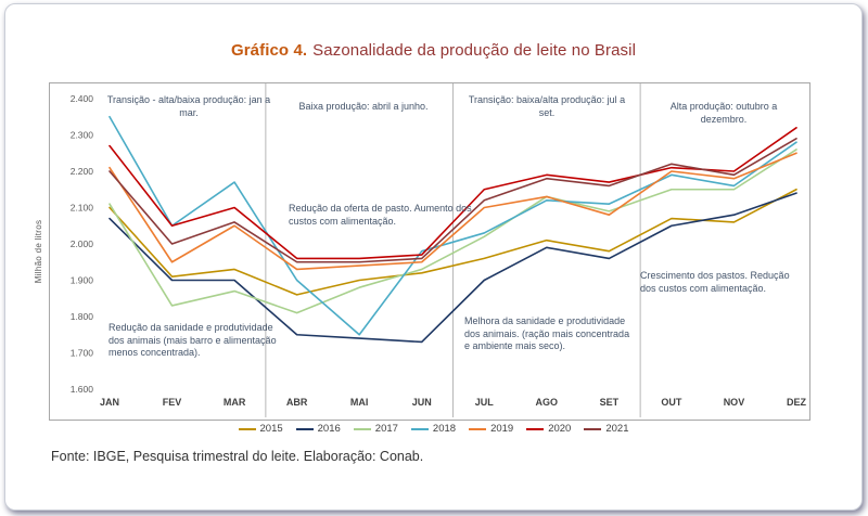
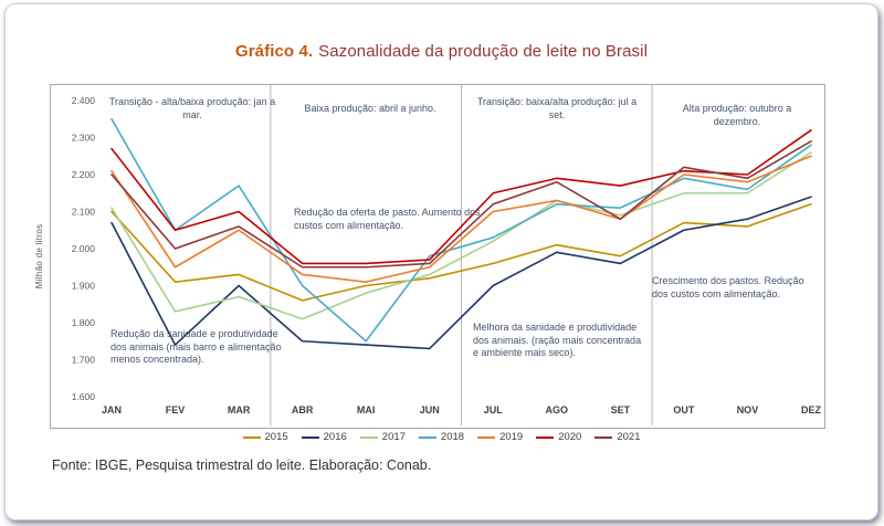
2016/FEV: 1900 -> 1740
2019/MAI: 1940 -> 1910
2021/SET: 2160 -> 2080
2015/DEZ: 2150 -> 2120
